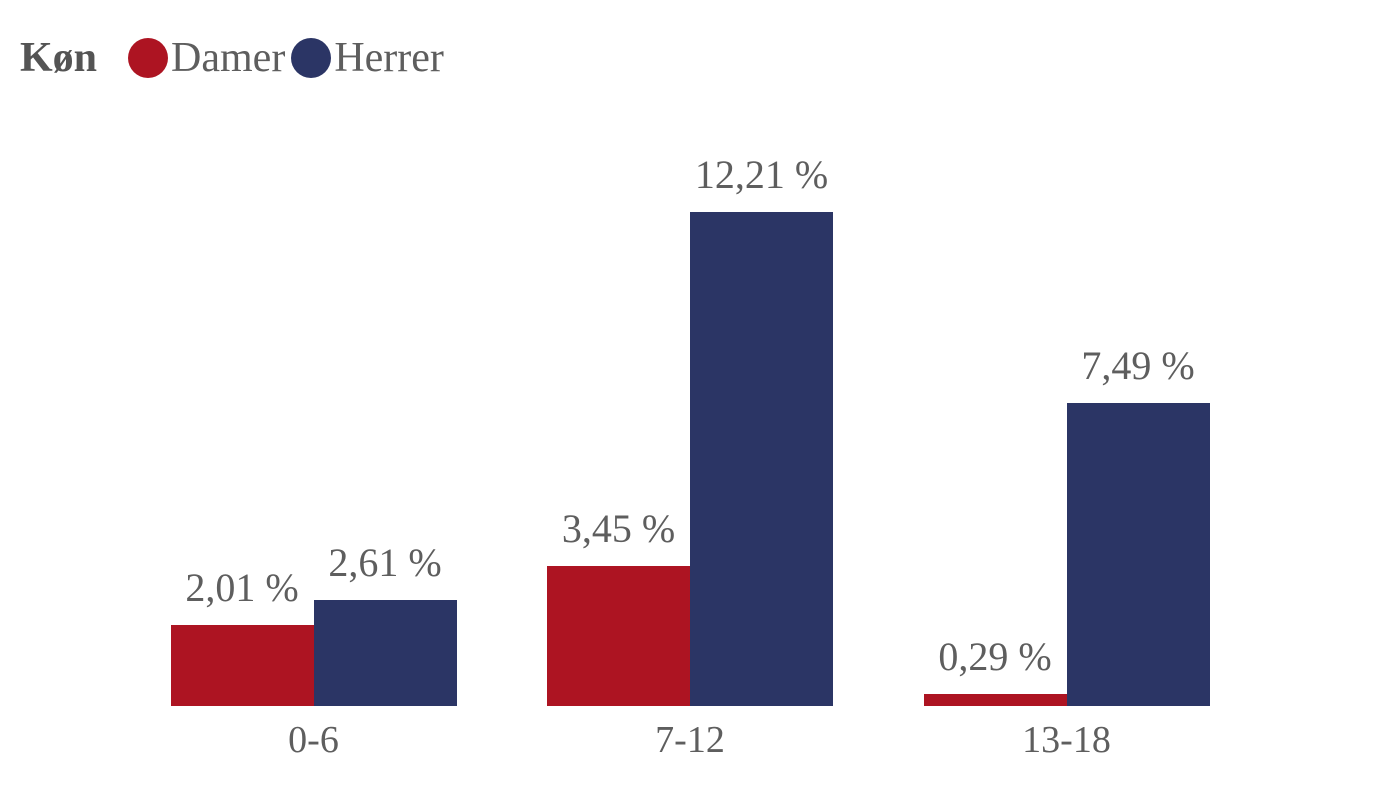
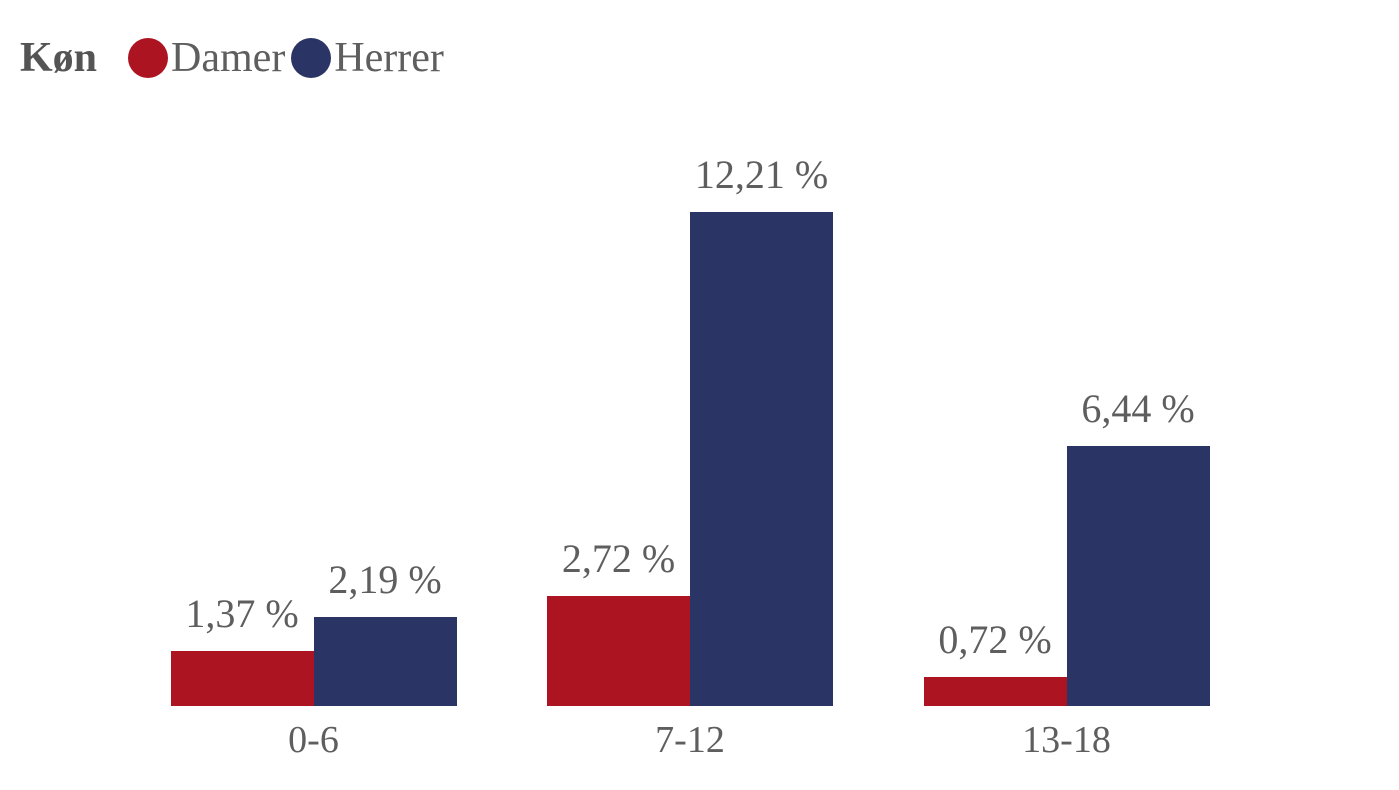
Damer/0-6: 2,01 -> 1,37
Herrer/0-6: 2,61 -> 2,19
Damer/7-12: 3,45 -> 2,72
Damer/13-18: 0,29 -> 0,72
Herrer/13-18: 7,49 -> 6,44
